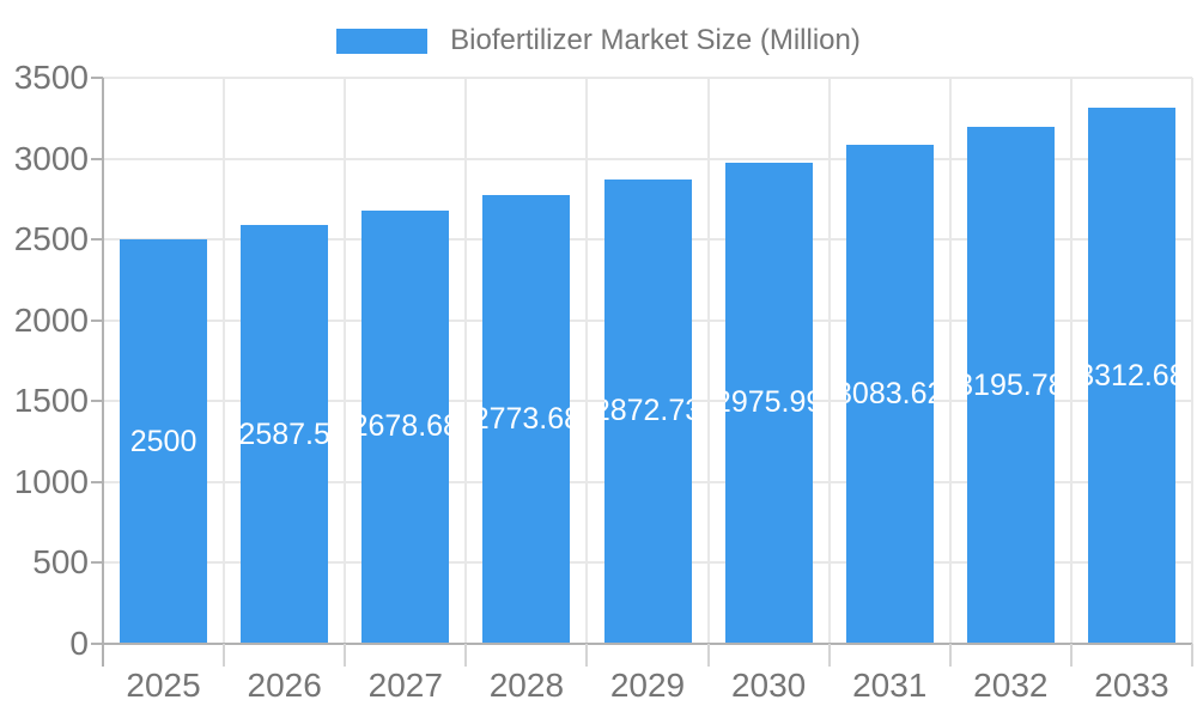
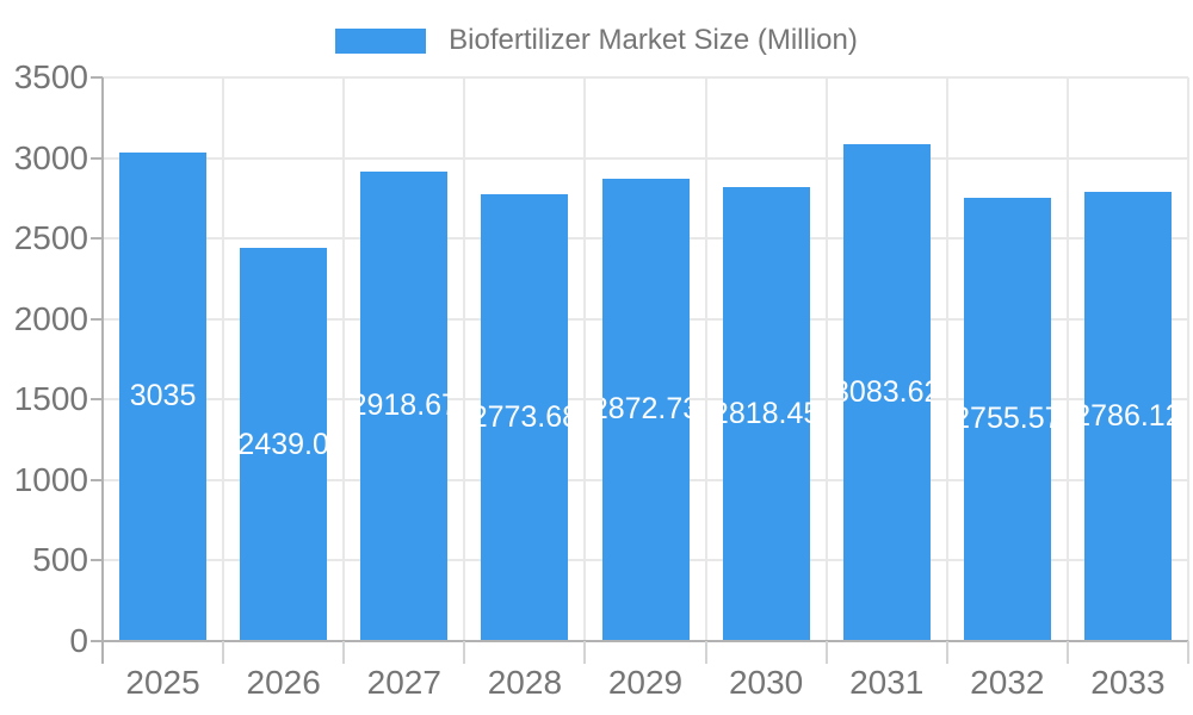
2025: 2500 -> 3035
2026: 2587.5 -> 2439.0
2027: 2678.68 -> 2918.67
2030: 2975.99 -> 2818.45
2032: 3195.78 -> 2755.57
2033: 3312.68 -> 2786.12
